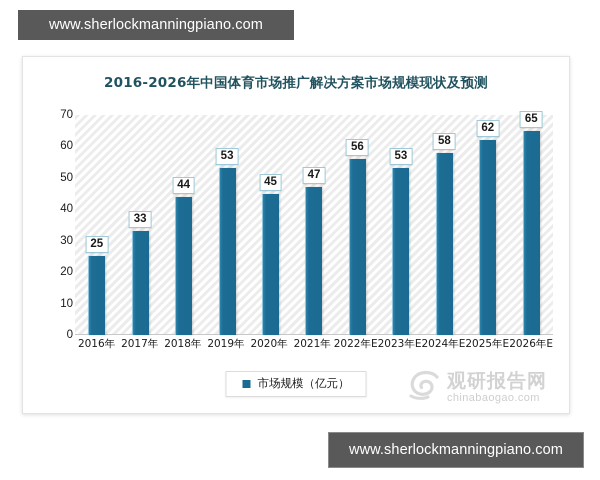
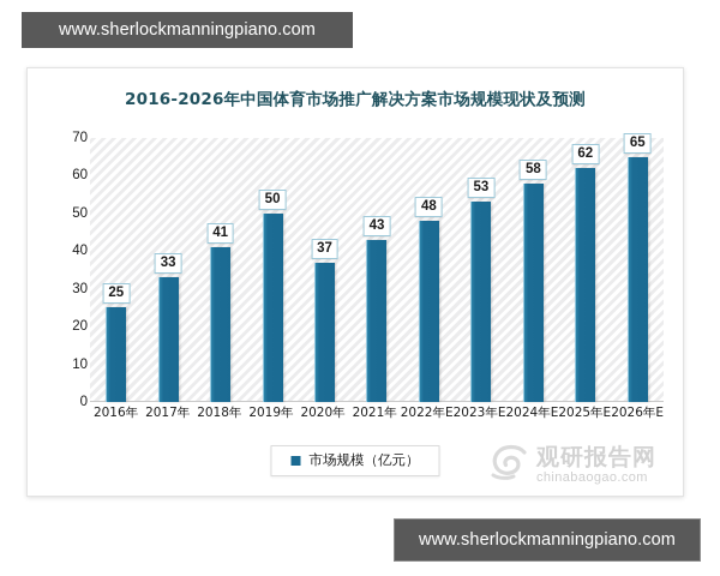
2018年: 44 -> 41
2019年: 53 -> 50
2020年: 45 -> 37
2021年: 47 -> 43
2022年E: 56 -> 48
